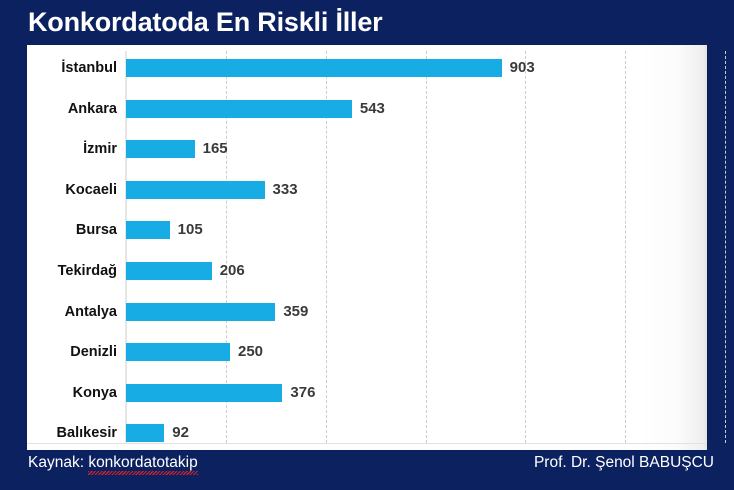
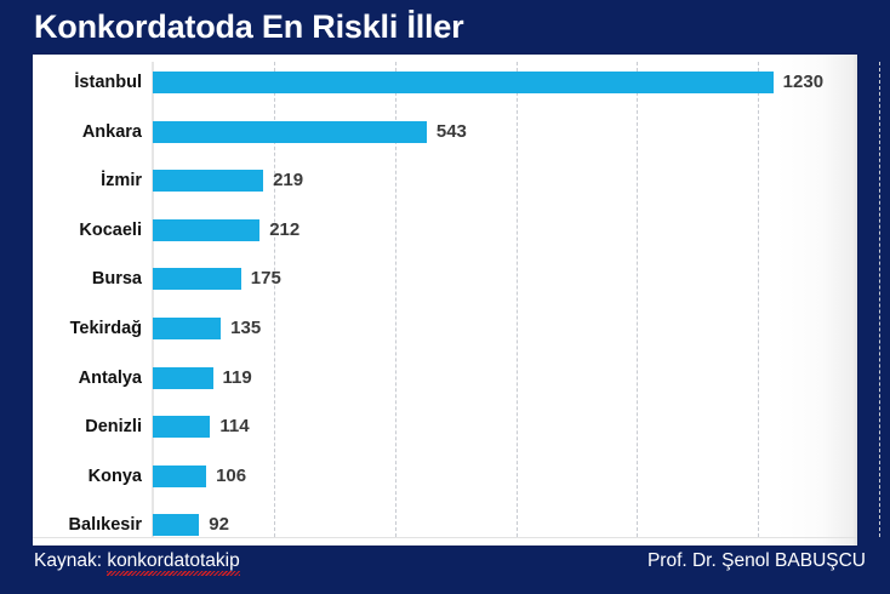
İstanbul: 903 -> 1230
İzmir: 165 -> 219
Kocaeli: 333 -> 212
Bursa: 105 -> 175
Tekirdağ: 206 -> 135
Antalya: 359 -> 119
Denizli: 250 -> 114
Konya: 376 -> 106
